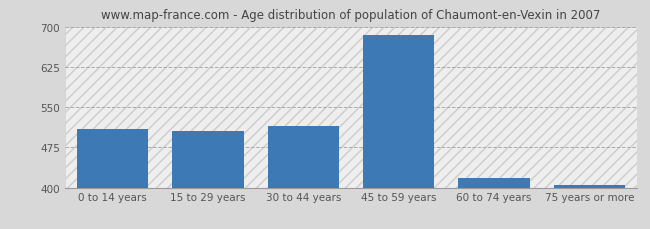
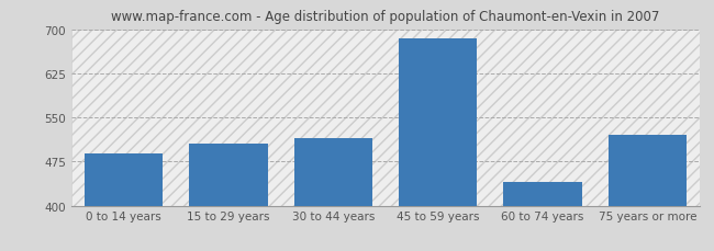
0 to 14 years: 510 -> 488
60 to 74 years: 418 -> 440
75 years or more: 405 -> 520
